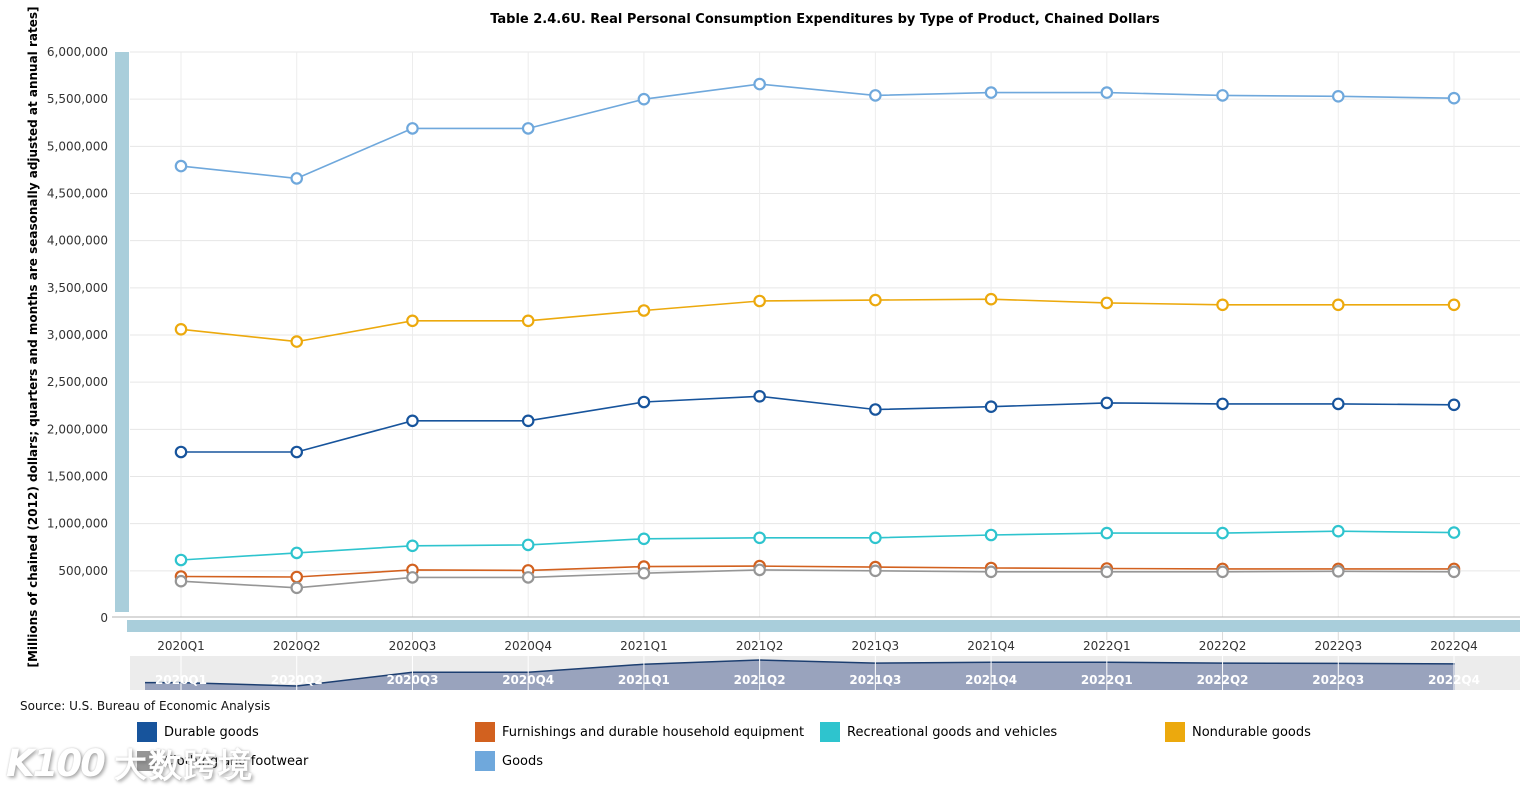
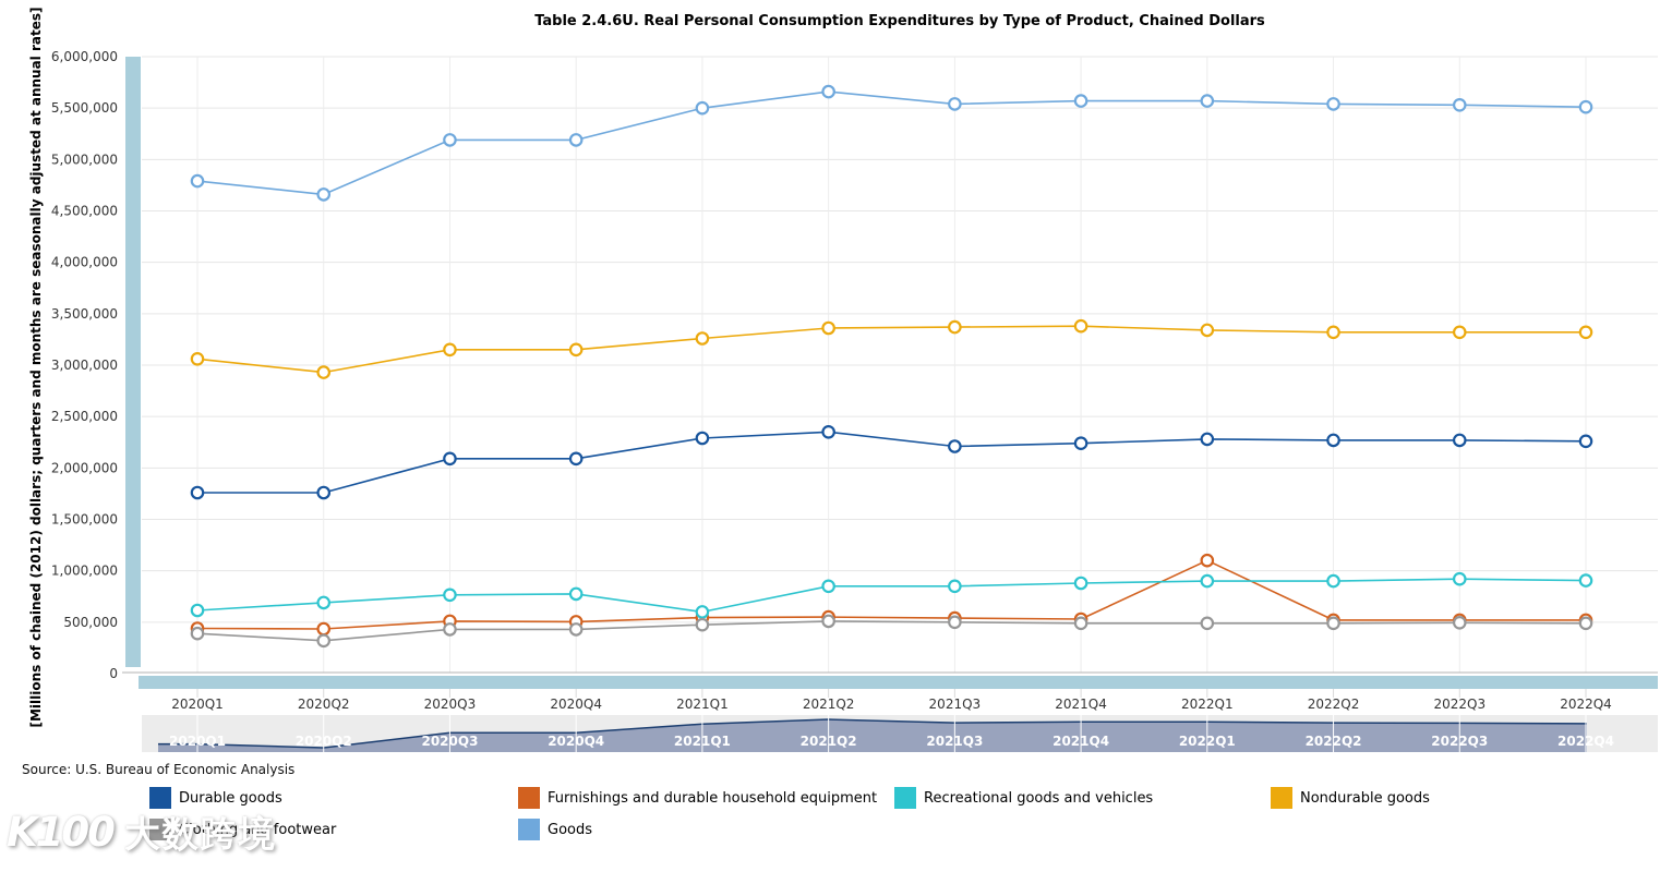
Recreational goods and vehicles/2021Q1: 800000 -> 600000
Furnishings and durable household equipment/2022Q1: 500000 -> 1100000
